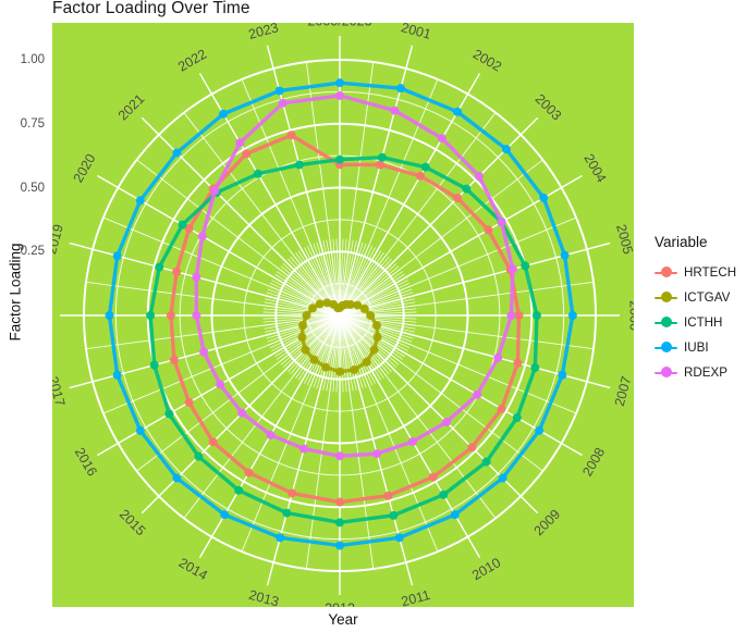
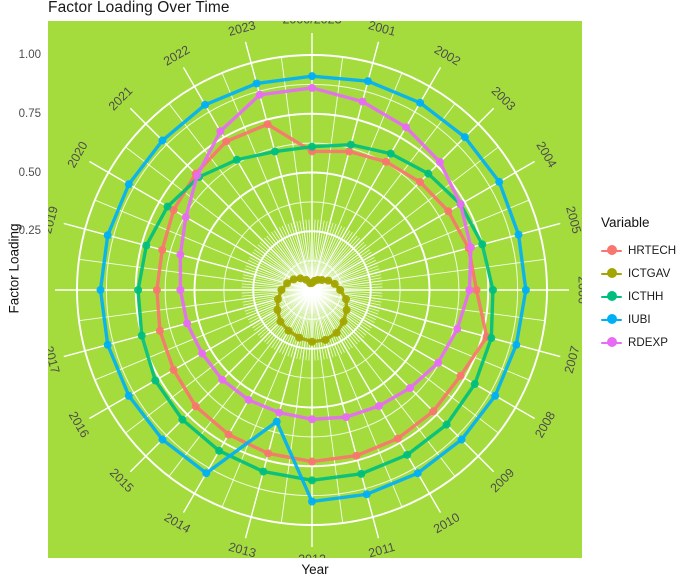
HRTECH/2007: 0.72 -> 0.77
IUBI/2013: 0.90 -> 0.58
